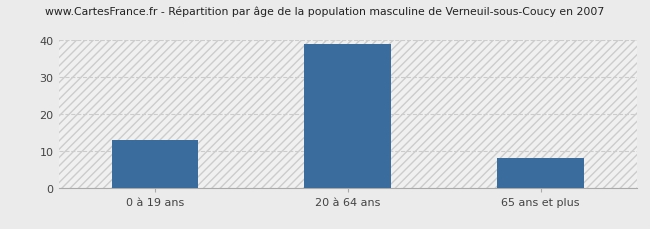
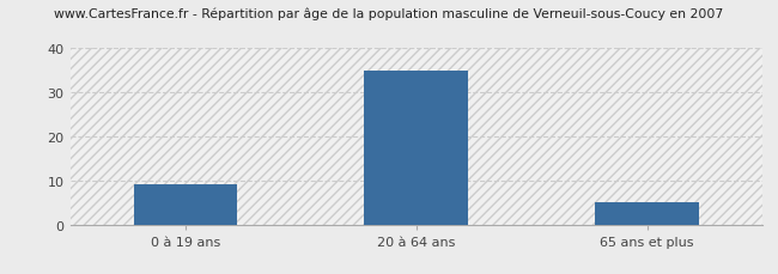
0 à 19 ans: 13 -> 9
20 à 64 ans: 39 -> 35
65 ans et plus: 8 -> 5
